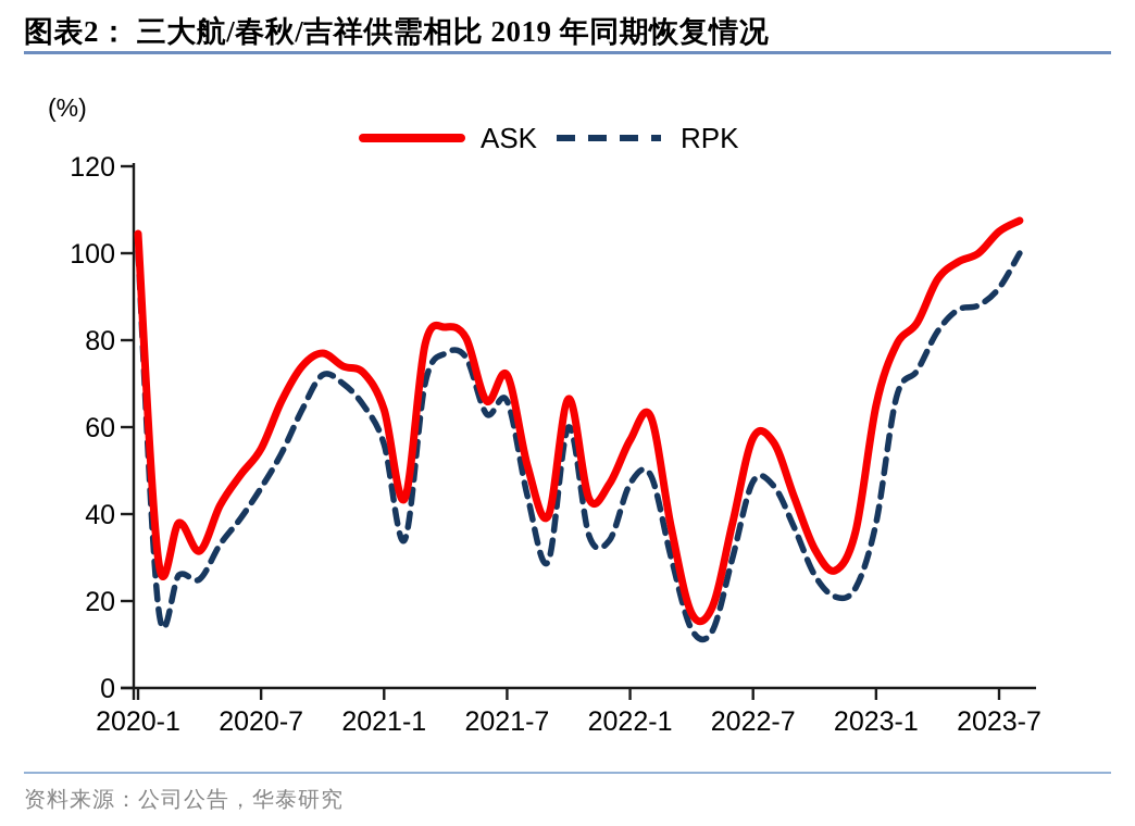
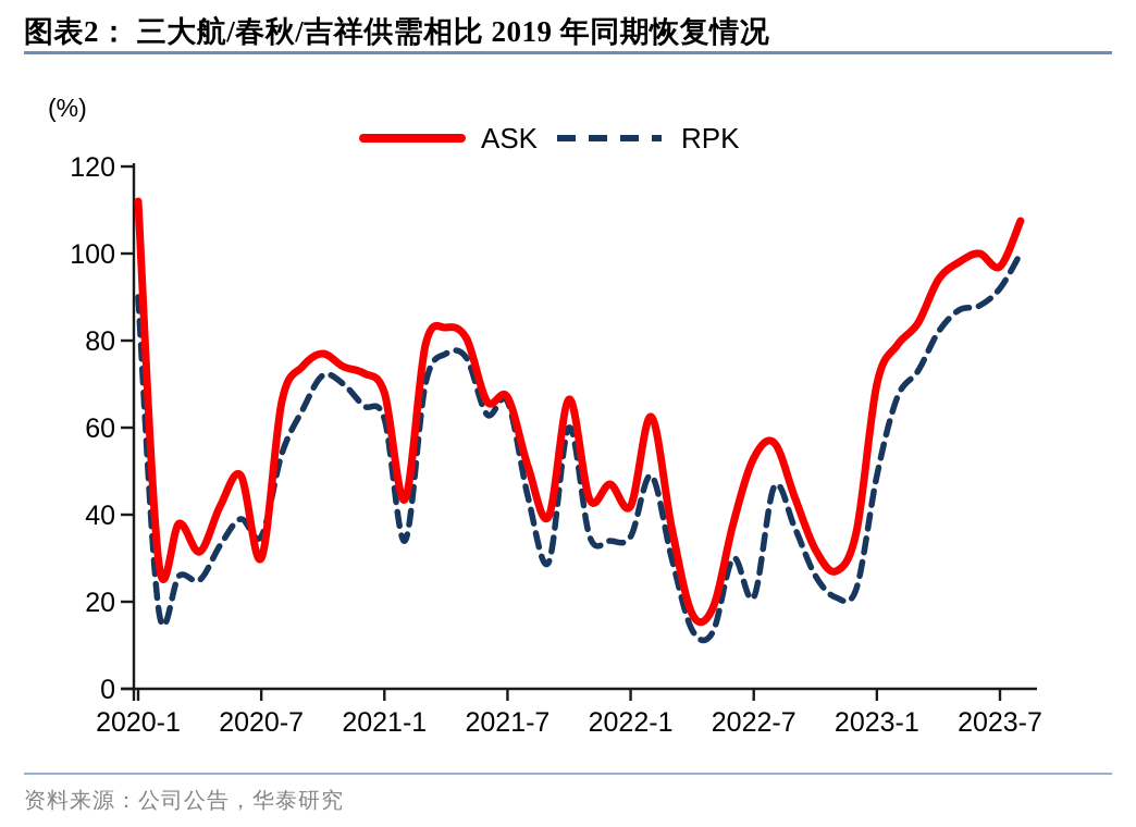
RPK/2020-1: 100 -> 90
ASK/2020-1: 104 -> 112
RPK/2020-7: 46 -> 35
ASK/2020-7: 55 -> 30
RPK/2021-1: 56 -> 62
ASK/2021-1: 64 -> 68
ASK/2021-7: 72 -> 67
RPK/2022-1: 47 -> 35
ASK/2022-1: 57 -> 42
RPK/2022-7: 48 -> 21
ASK/2022-7: 58 -> 53
RPK/2023-1: 38 -> 49
ASK/2023-1: 65 -> 70
ASK/2023-7: 105 -> 97
